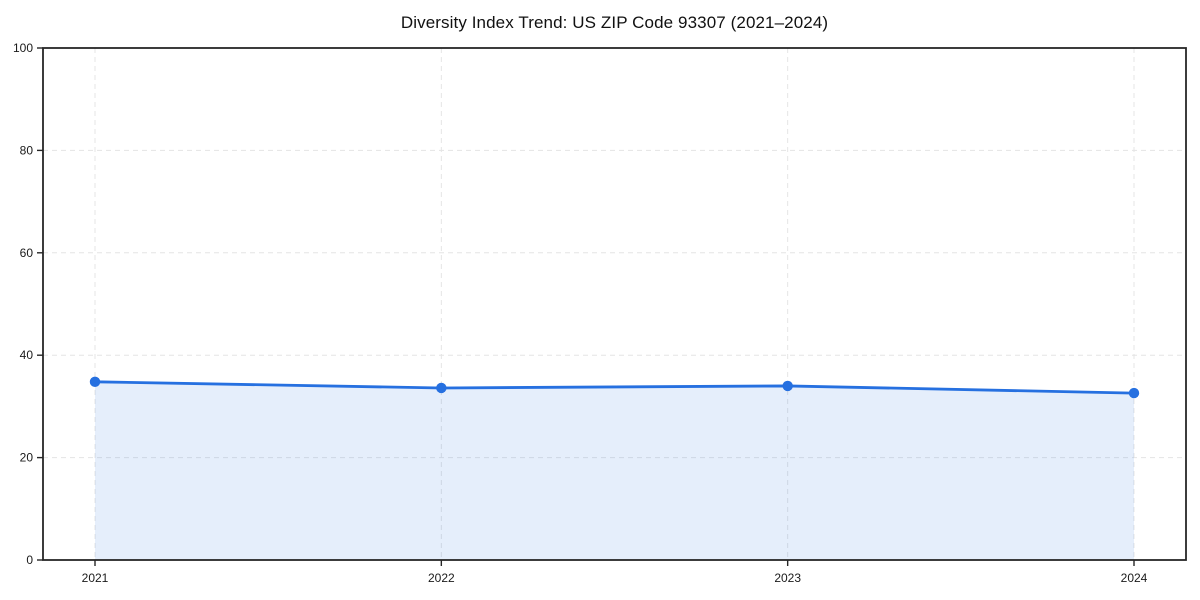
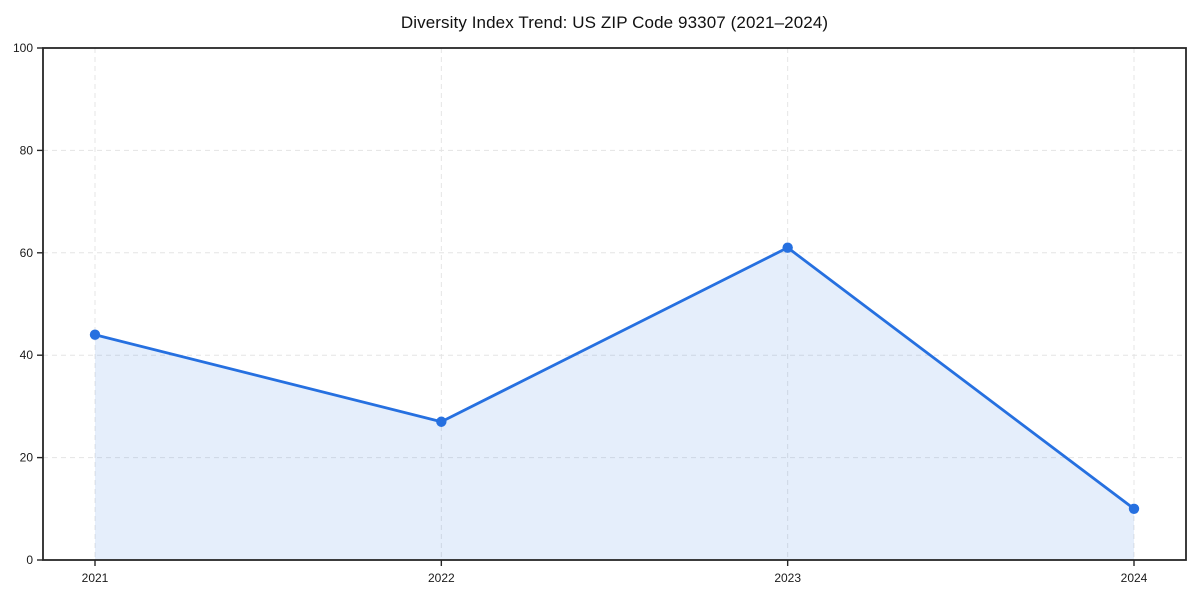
2021: 35 -> 44
2022: 34 -> 27
2023: 34 -> 61
2024: 33 -> 10
